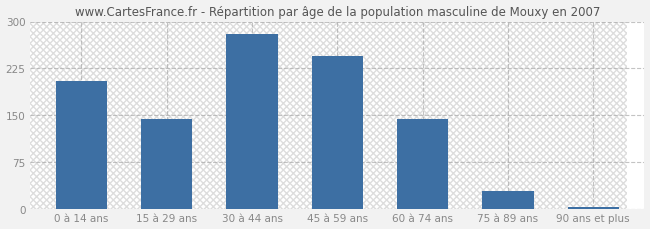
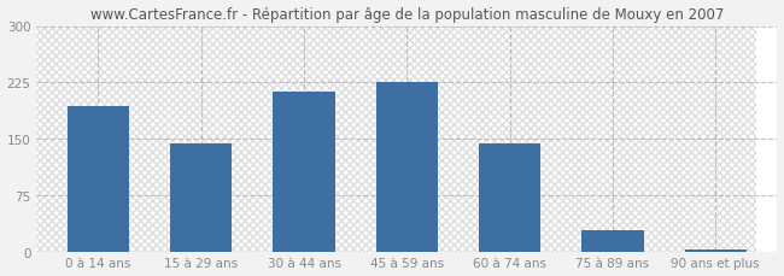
0 à 14 ans: 204 -> 193
30 à 44 ans: 280 -> 213
45 à 59 ans: 244 -> 225
